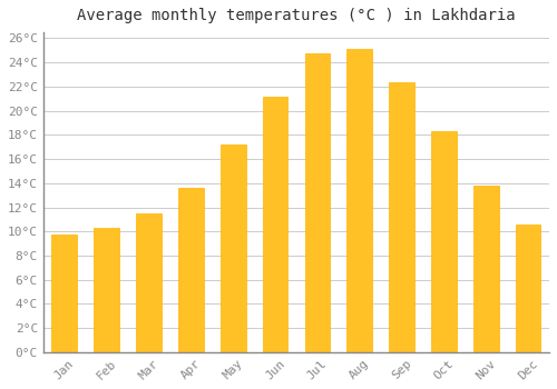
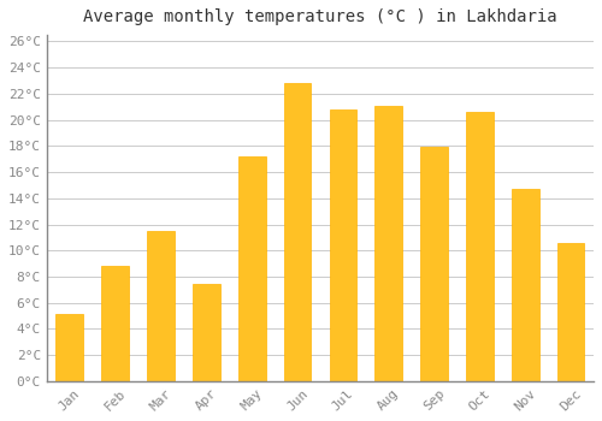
Jan: 9.7°C -> 5.1°C
Feb: 10.3°C -> 8.8°C
Apr: 13.6°C -> 7.4°C
Jun: 21.2°C -> 22.8°C
Jul: 24.8°C -> 20.8°C
Aug: 25.1°C -> 21.1°C
Sep: 22.4°C -> 17.9°C
Oct: 18.3°C -> 20.6°C
Nov: 13.8°C -> 14.7°C
